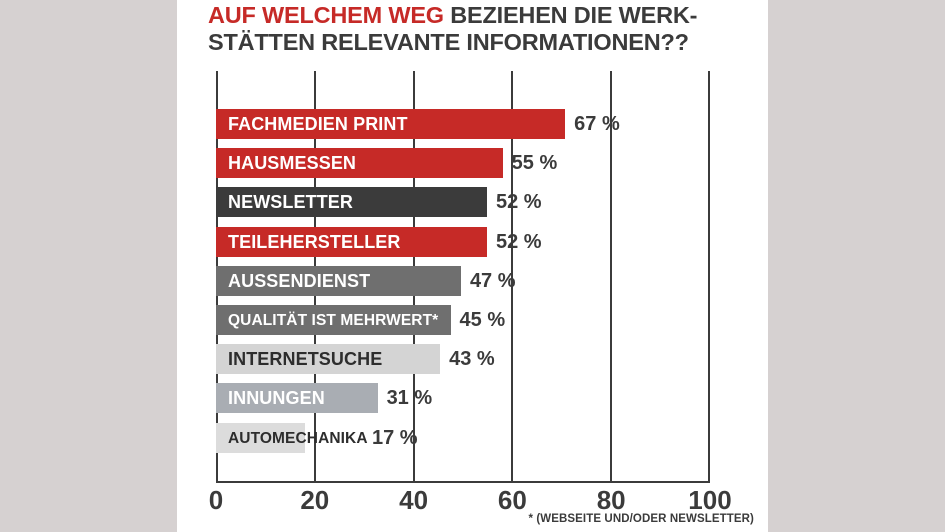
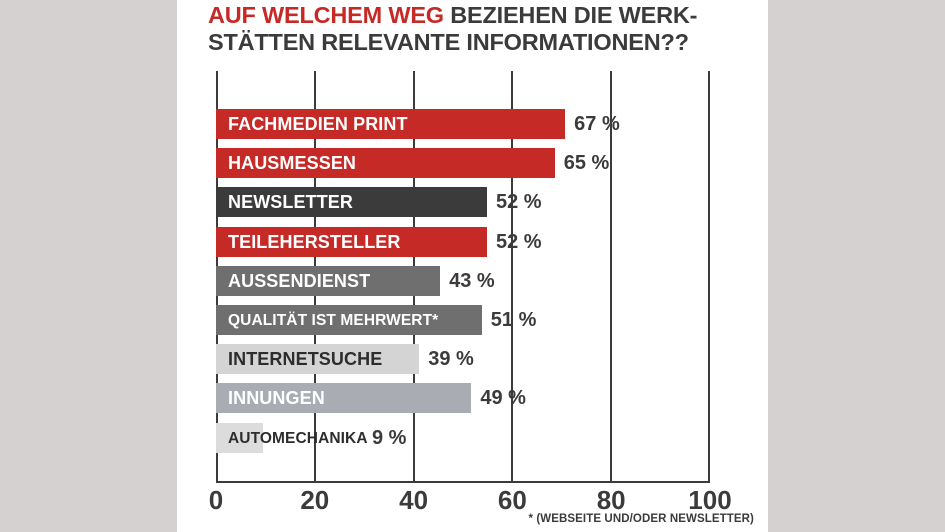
HAUSMESSEN: 55 -> 65
AUSSENDIENST: 47 -> 43
QUALITÄT IST MEHRWERT*: 45 -> 51
INTERNETSUCHE: 43 -> 39
INNUNGEN: 31 -> 49
AUTOMECHANIKA: 17 -> 9
